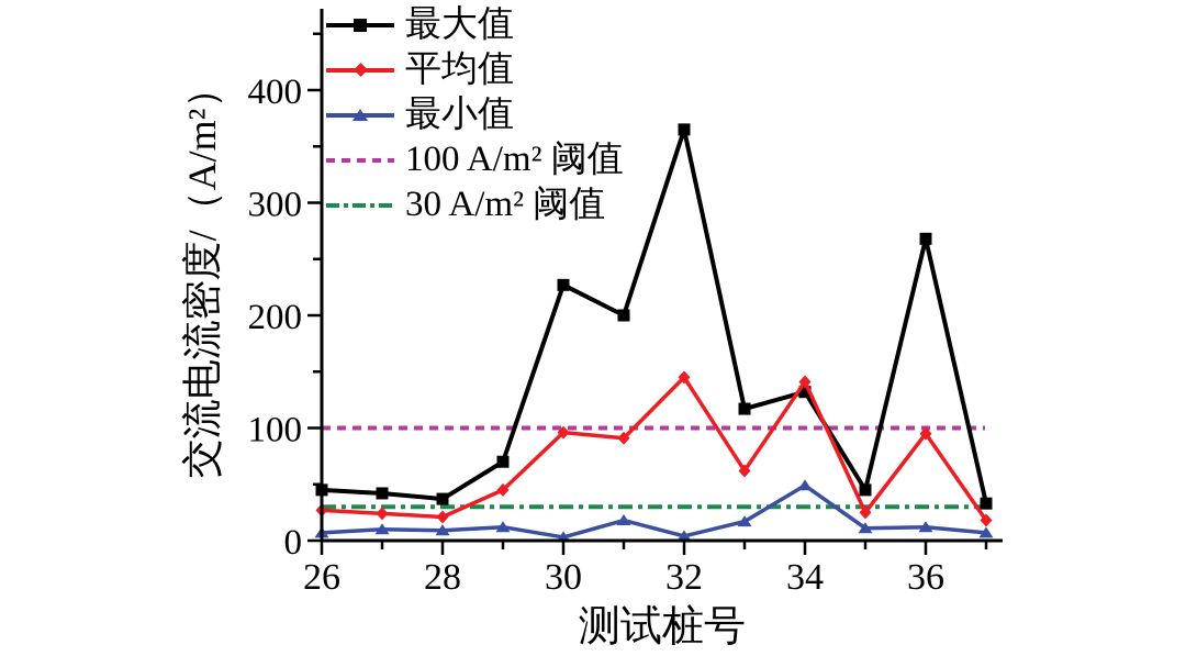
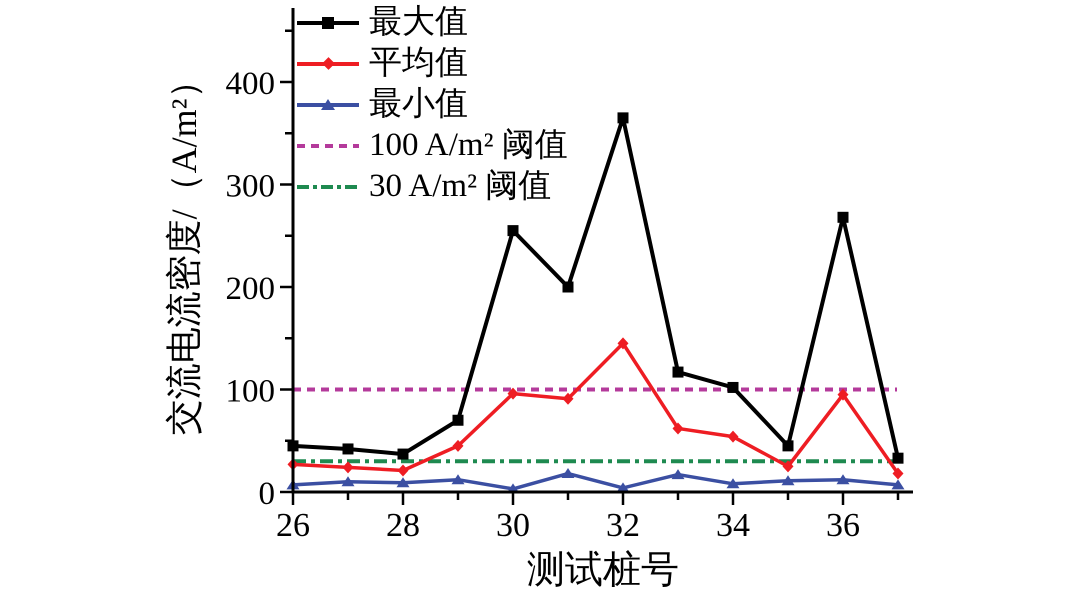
最大值/30: 227 -> 255
最大值/34: 132 -> 102
平均值/34: 141 -> 54
最小值/34: 49 -> 8
